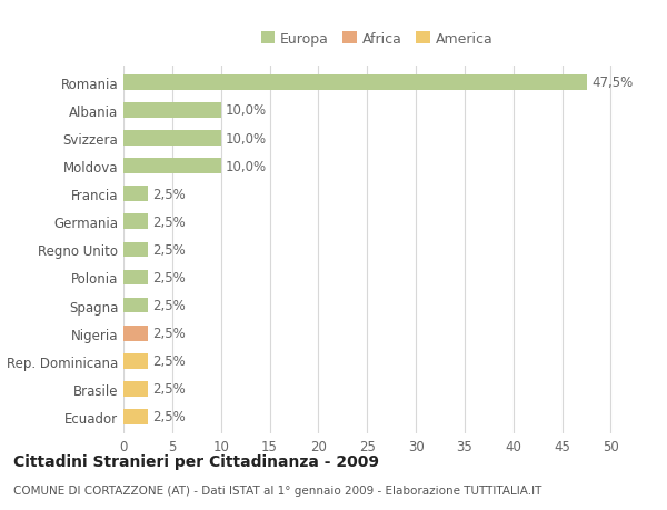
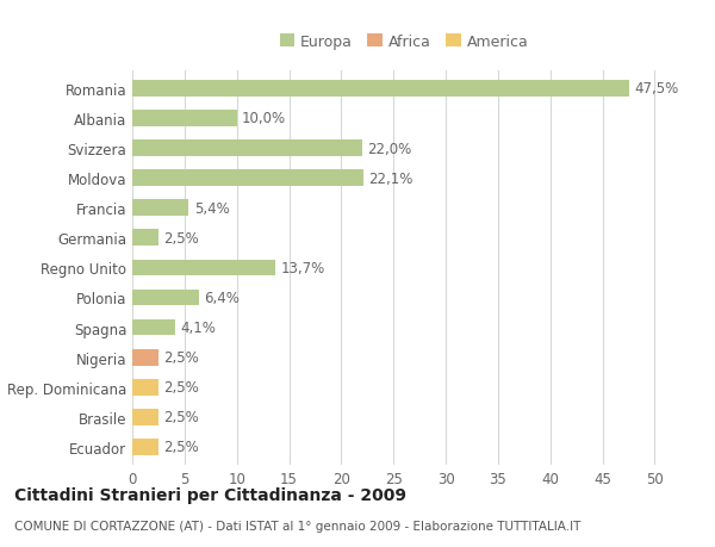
Svizzera: 10,0% -> 22,0%
Moldova: 10,0% -> 22,1%
Francia: 2,5% -> 5,4%
Regno Unito: 2,5% -> 13,7%
Polonia: 2,5% -> 6,4%
Spagna: 2,5% -> 4,1%
